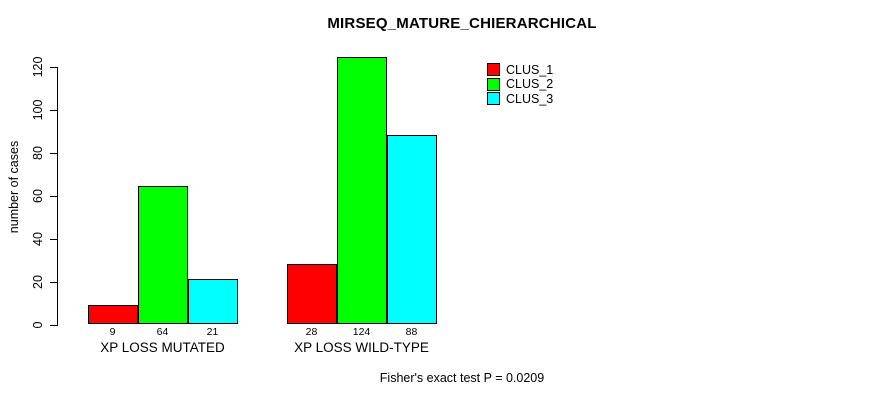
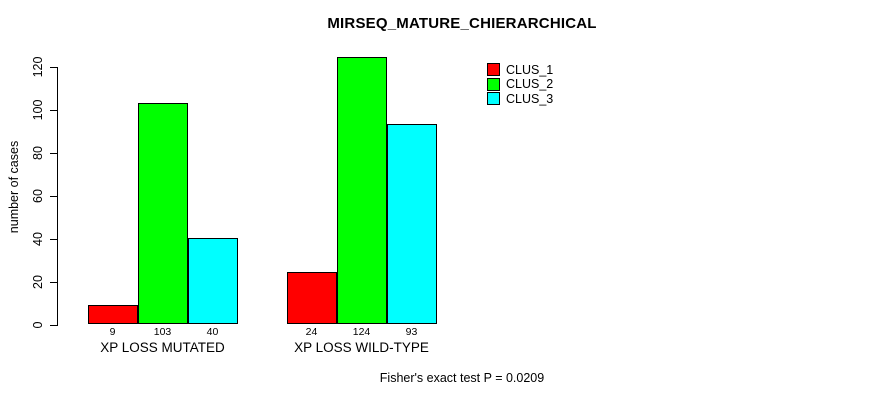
CLUS_2/XP LOSS MUTATED: 64 -> 103
CLUS_3/XP LOSS MUTATED: 21 -> 40
CLUS_1/XP LOSS WILD-TYPE: 28 -> 24
CLUS_3/XP LOSS WILD-TYPE: 88 -> 93
